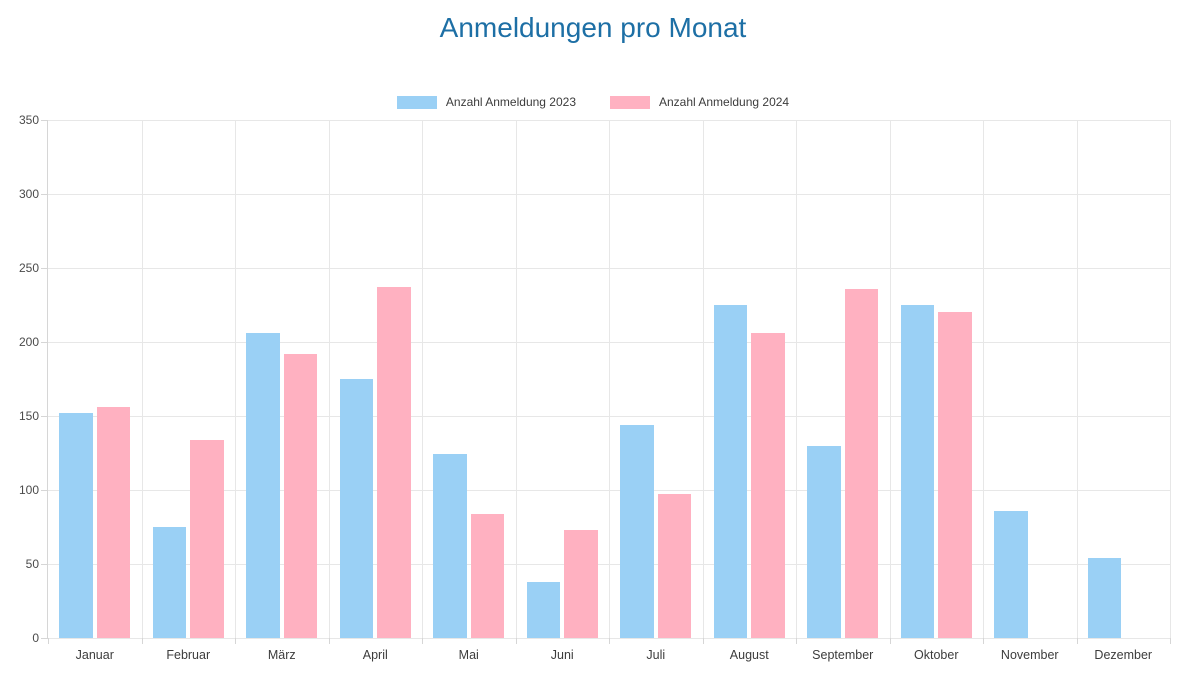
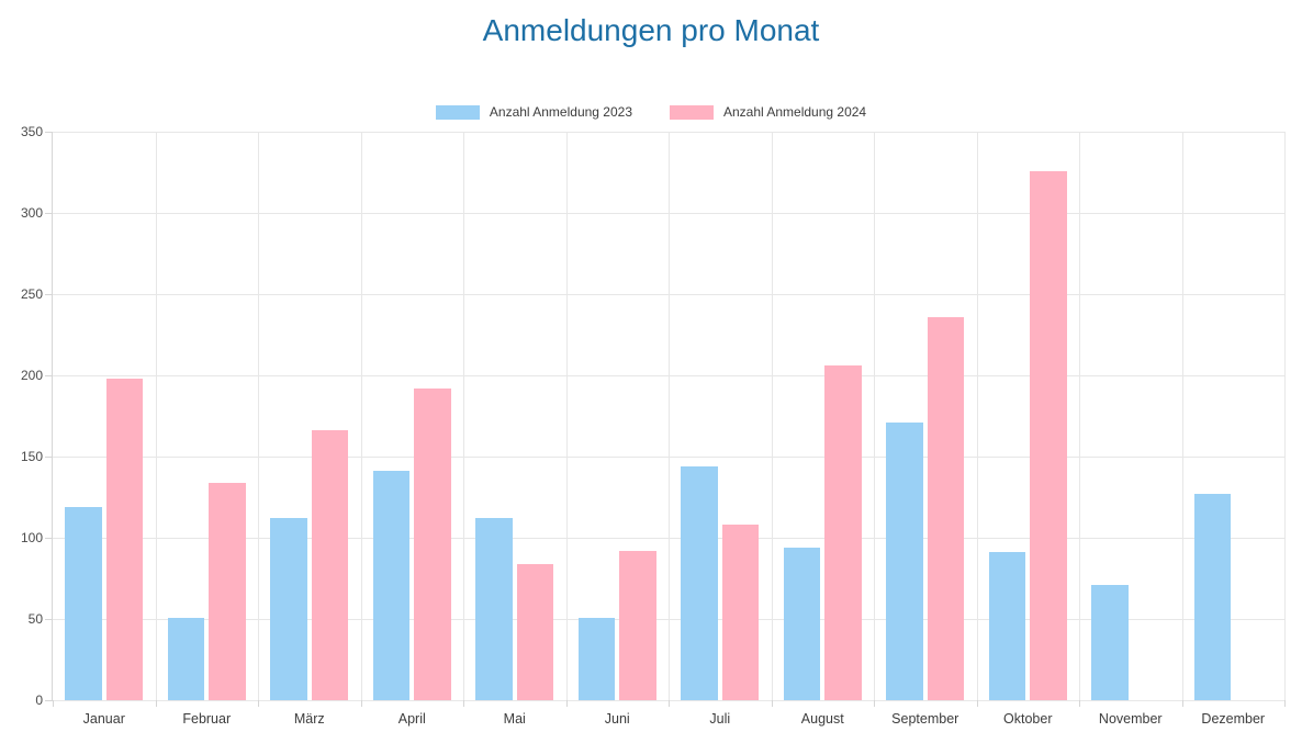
Anzahl Anmeldung 2023/Januar: 152 -> 119
Anzahl Anmeldung 2024/Januar: 156 -> 198
Anzahl Anmeldung 2023/Februar: 75 -> 51
Anzahl Anmeldung 2023/März: 206 -> 112
Anzahl Anmeldung 2024/März: 192 -> 166
Anzahl Anmeldung 2023/April: 175 -> 141
Anzahl Anmeldung 2024/April: 237 -> 192
Anzahl Anmeldung 2023/Mai: 124 -> 112
Anzahl Anmeldung 2023/Juni: 38 -> 51
Anzahl Anmeldung 2024/Juni: 73 -> 92
Anzahl Anmeldung 2024/Juli: 97 -> 108
Anzahl Anmeldung 2023/August: 225 -> 94
Anzahl Anmeldung 2023/September: 130 -> 171
Anzahl Anmeldung 2023/Oktober: 225 -> 91
Anzahl Anmeldung 2024/Oktober: 220 -> 326
Anzahl Anmeldung 2023/November: 86 -> 71
Anzahl Anmeldung 2023/Dezember: 54 -> 127
